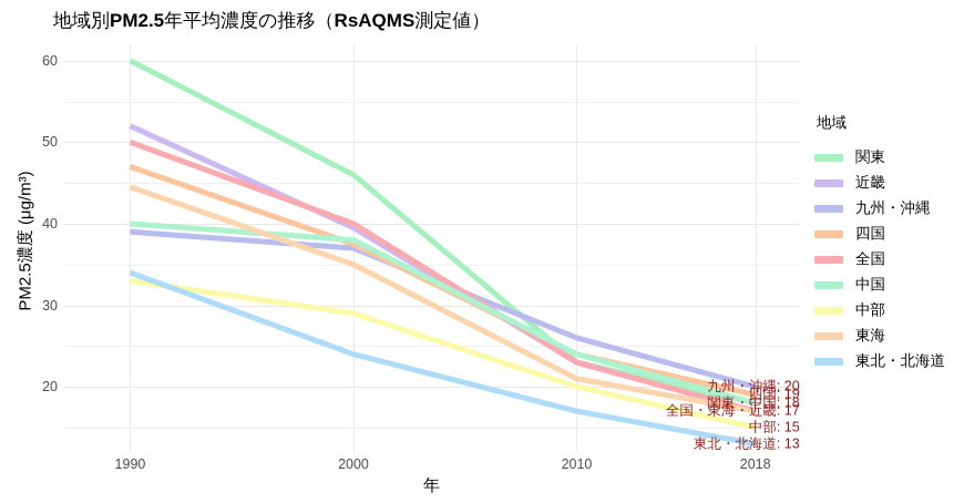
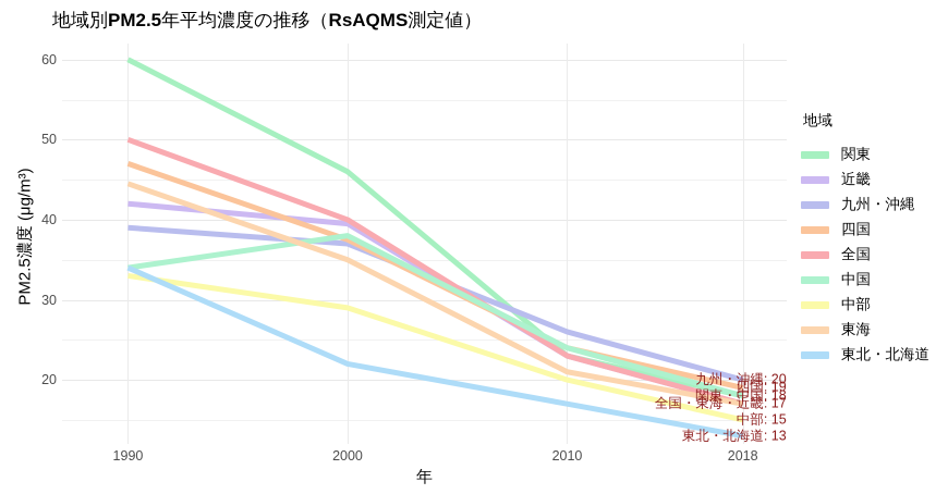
近畿/1990: 52 -> 42
中国/1990: 40 -> 34
東北・北海道/2000: 24 -> 22
